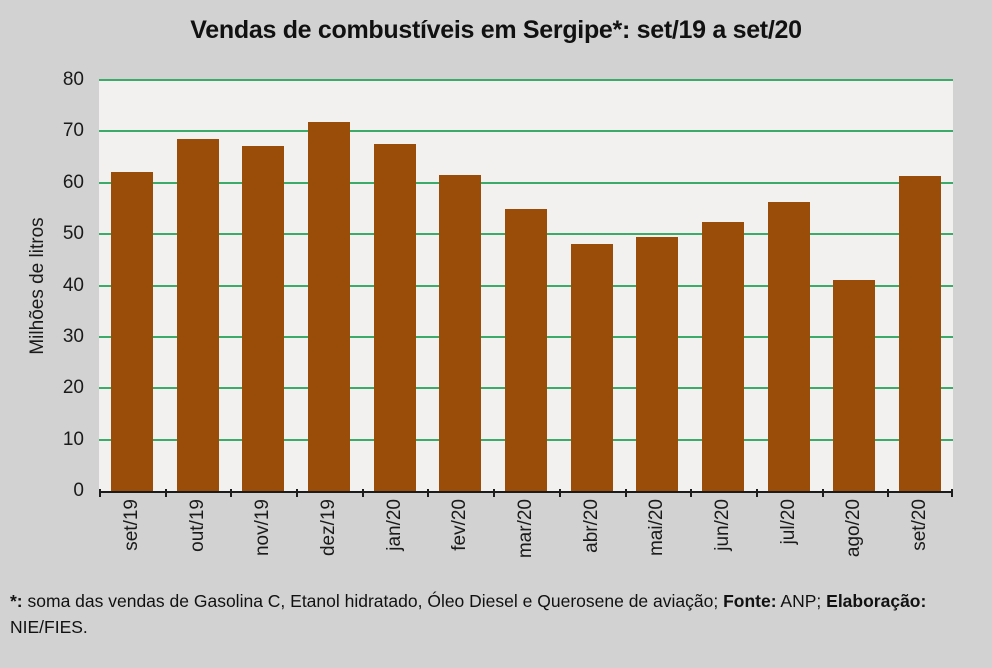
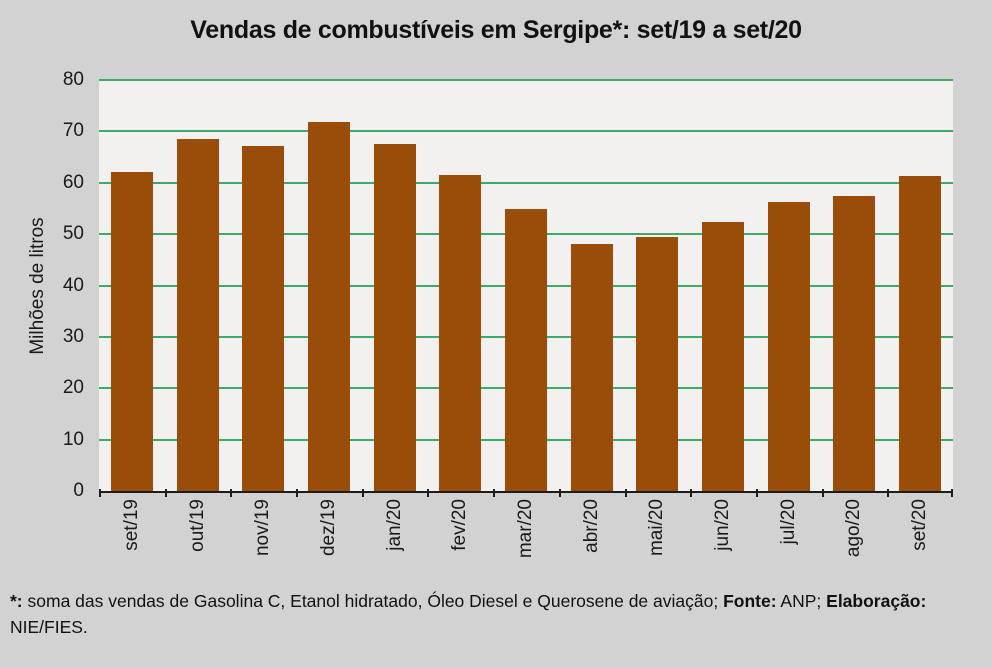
ago/20: 41 -> 58
